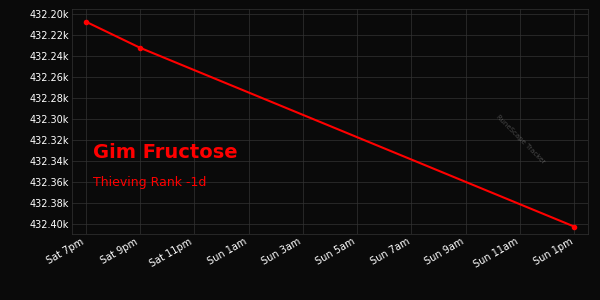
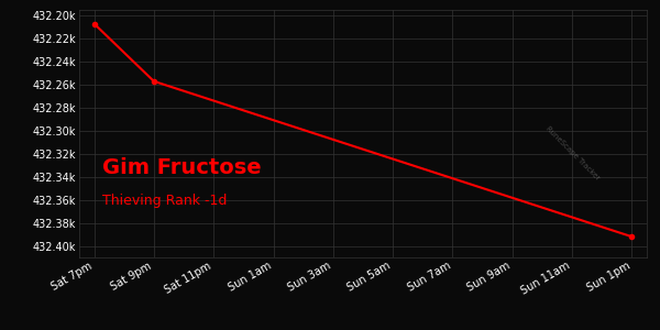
Sat 9pm: 432.232k -> 432.257k
Sun 1pm: 432.403k -> 432.392k
